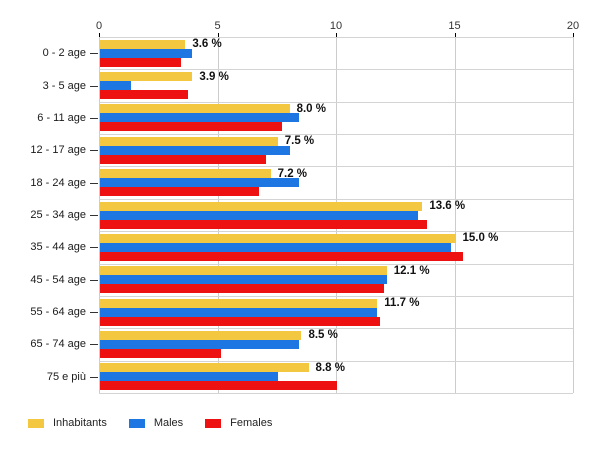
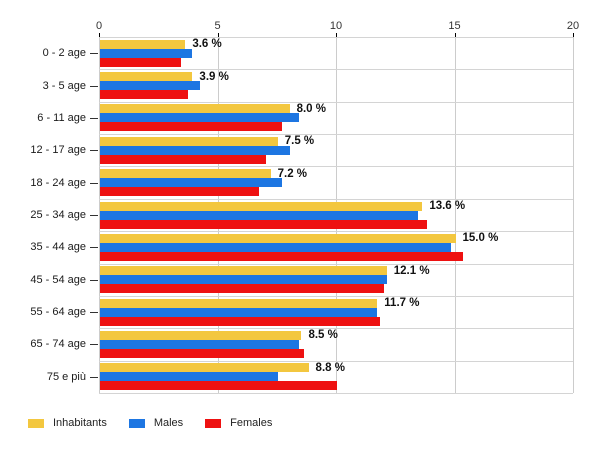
Males/3 - 5 age: 1.3 -> 4.2
Males/18 - 24 age: 8.4 -> 7.7
Females/65 - 74 age: 5.1 -> 8.6
